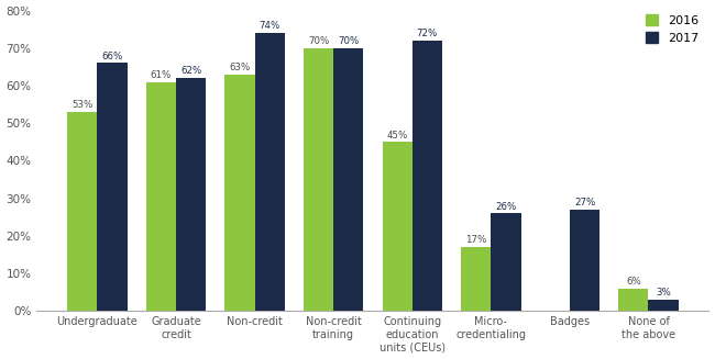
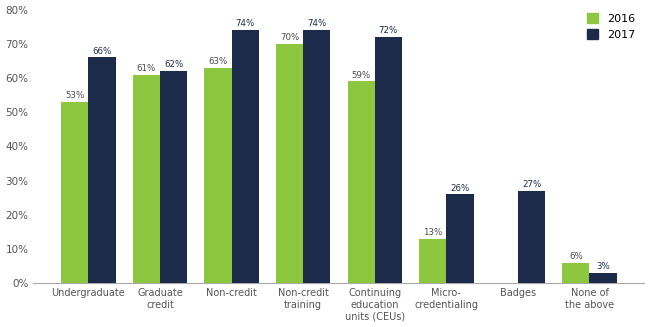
2017/Non-credit training: 70% -> 74%
2016/Continuing education units (CEUs): 45% -> 59%
2016/Micro- credentialing: 17% -> 13%
